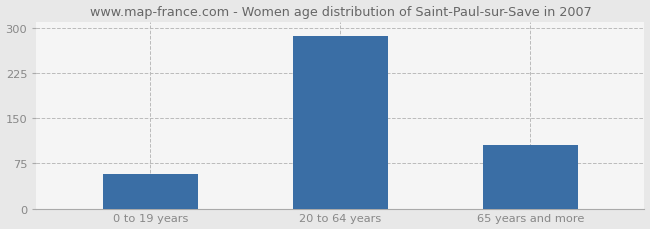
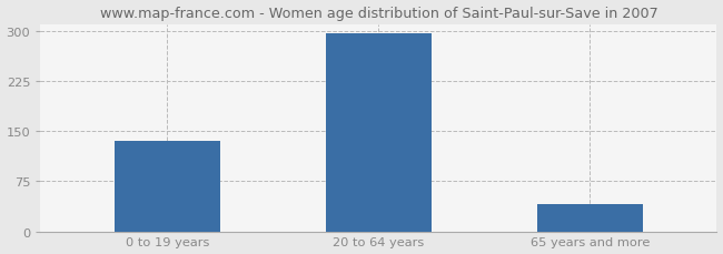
0 to 19 years: 58 -> 135
20 to 64 years: 286 -> 296
65 years and more: 106 -> 40
